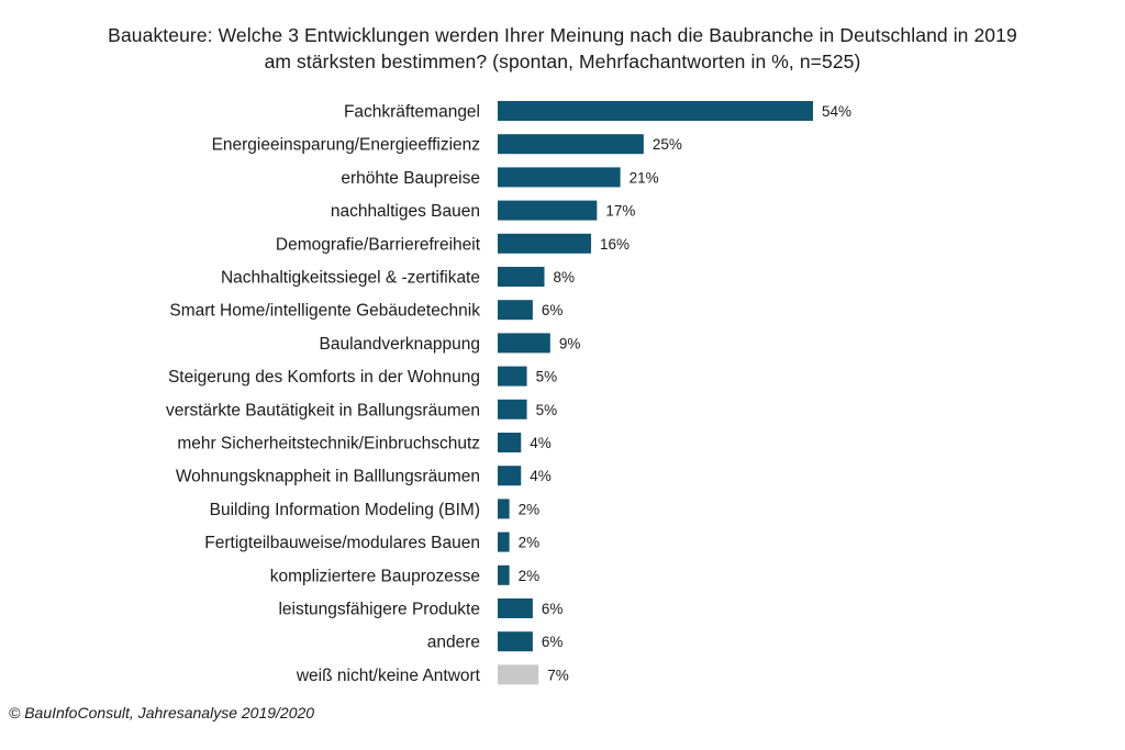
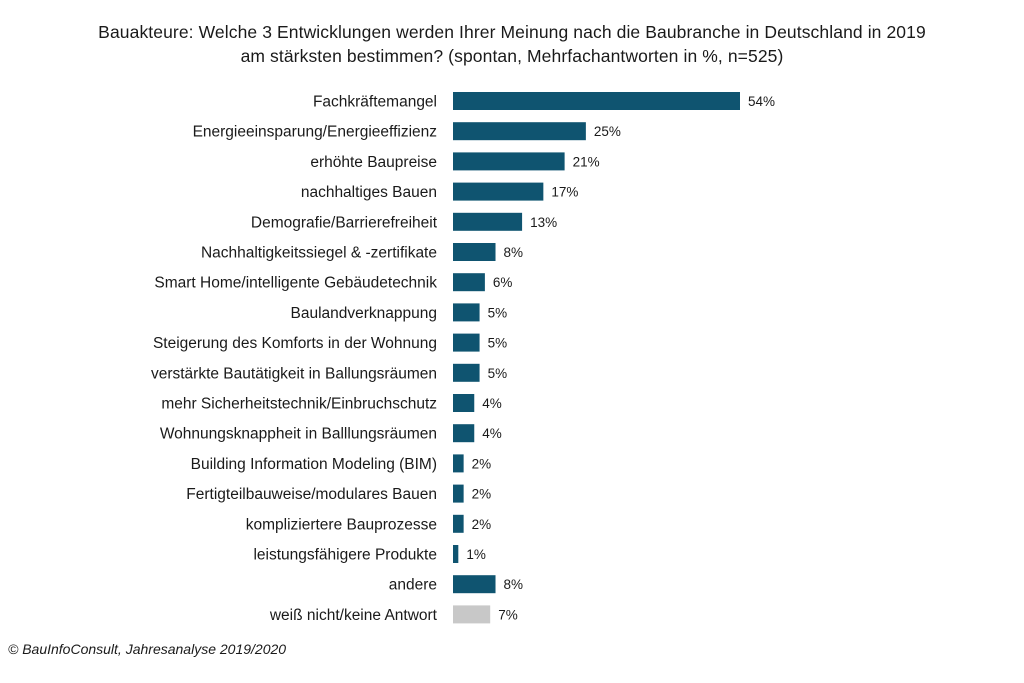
Demografie/Barrierefreiheit: 16% -> 13%
Baulandverknappung: 9% -> 5%
leistungsfähigere Produkte: 6% -> 1%
andere: 6% -> 8%
